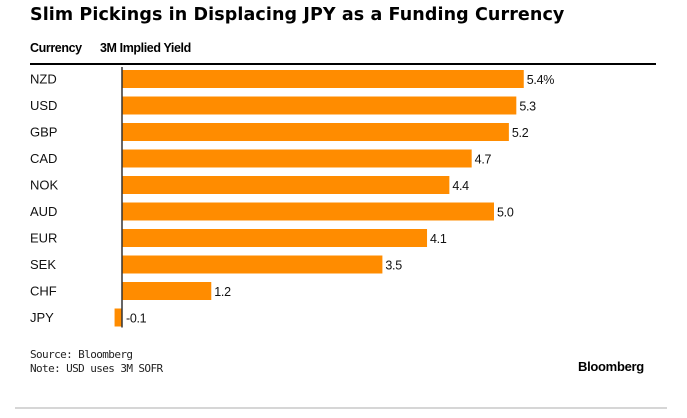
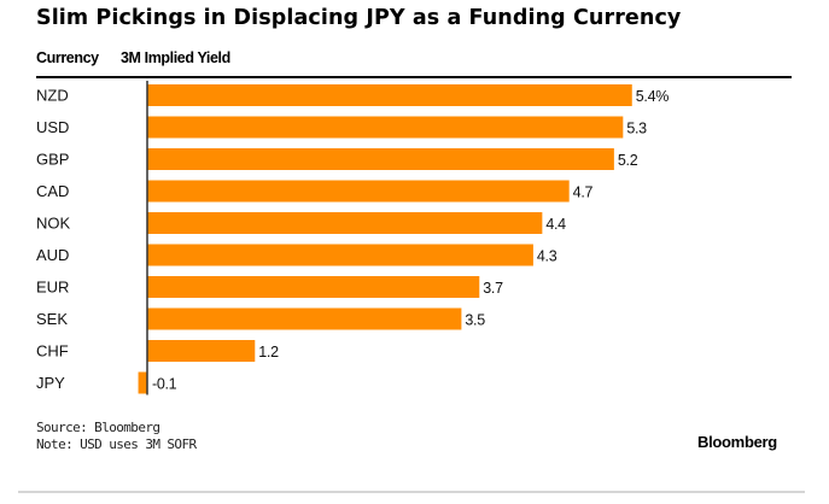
AUD: 5.0 -> 4.3
EUR: 4.1 -> 3.7
